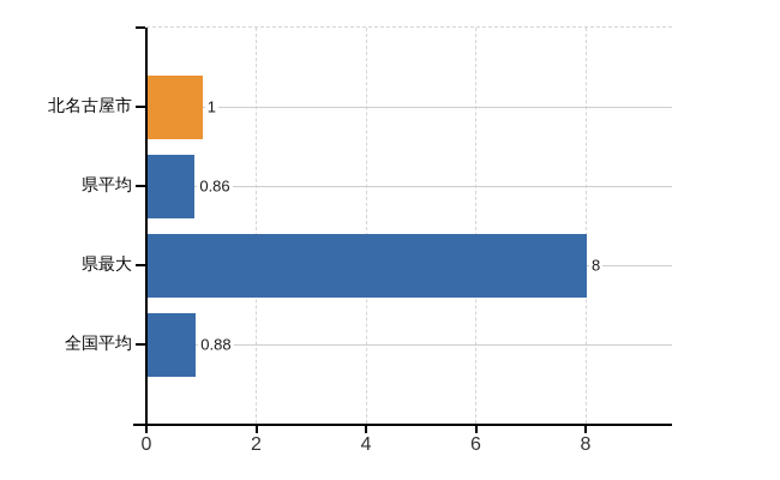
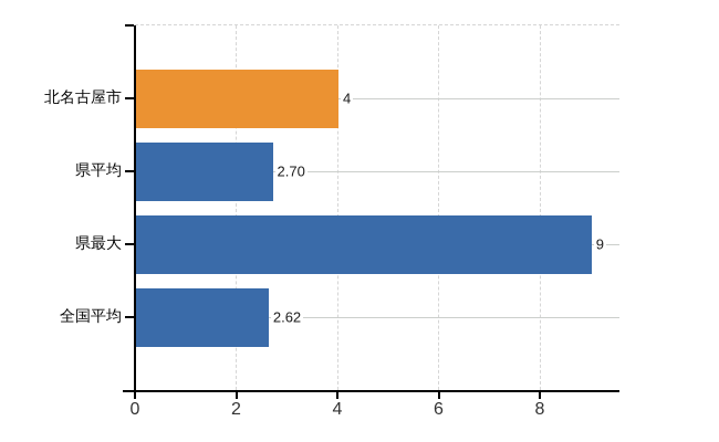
北名古屋市: 1 -> 4
県平均: 0.86 -> 2.70
県最大: 8 -> 9
全国平均: 0.88 -> 2.62
